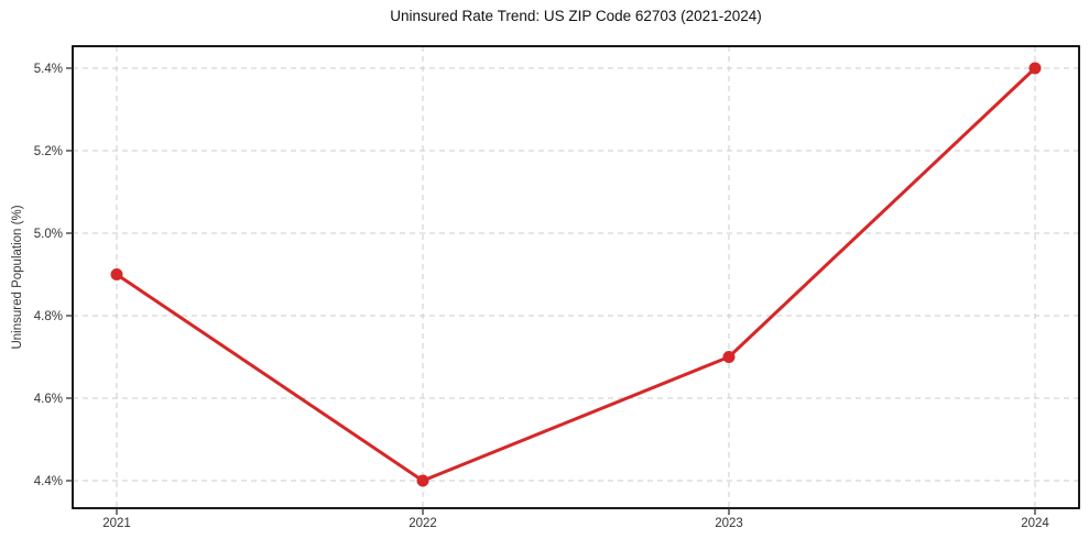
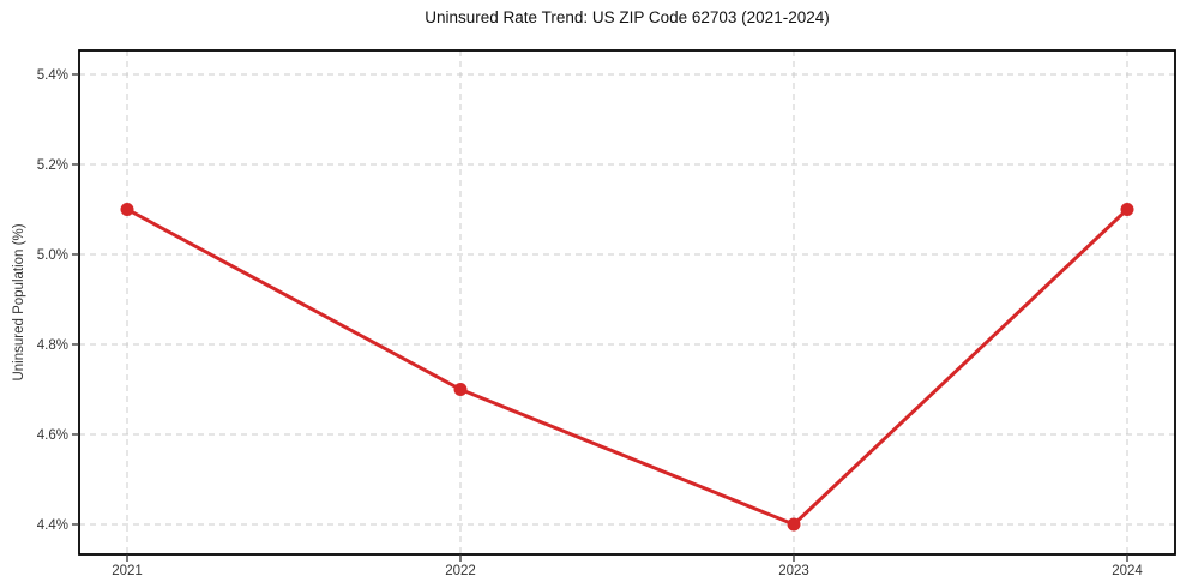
2021: 4.9% -> 5.1%
2022: 4.4% -> 4.7%
2023: 4.7% -> 4.4%
2024: 5.4% -> 5.1%
